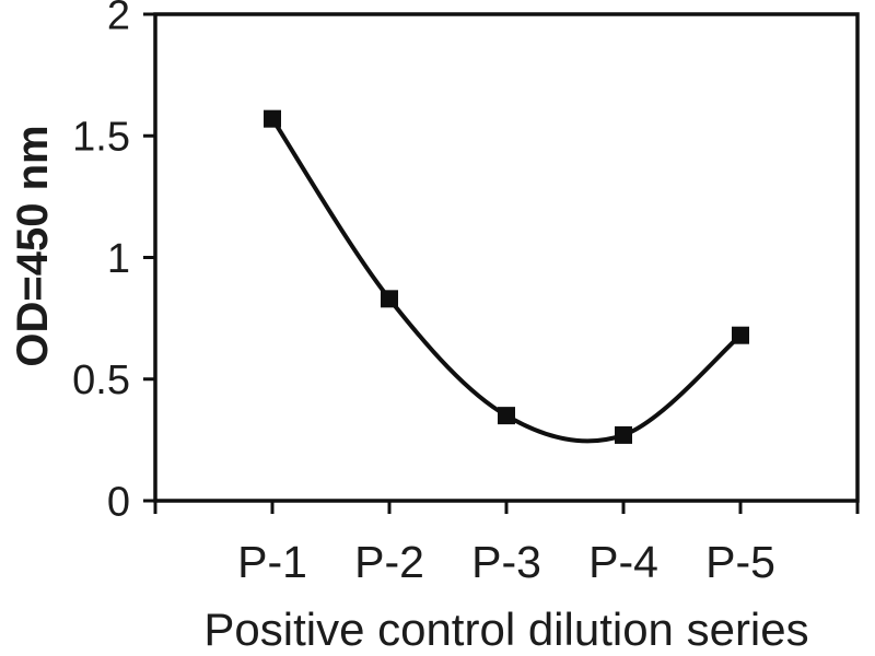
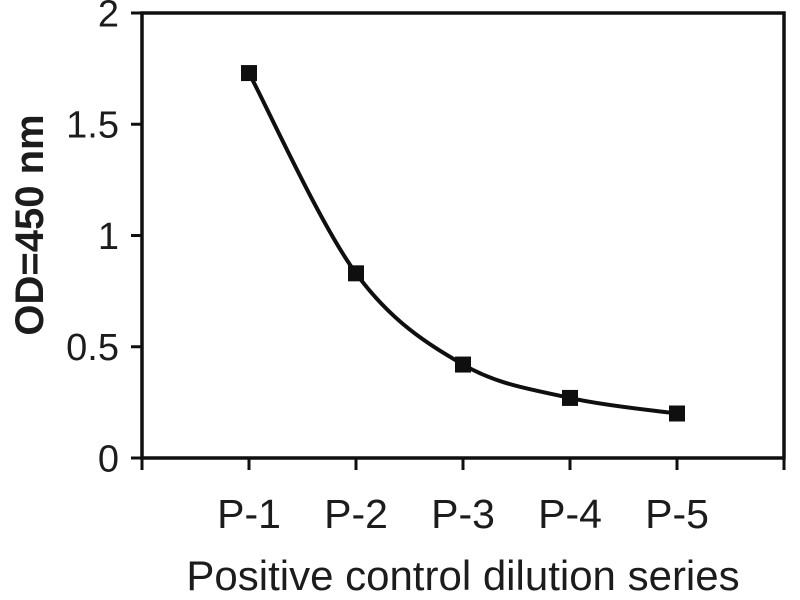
P-1: 1.57 -> 1.73
P-3: 0.35 -> 0.42
P-5: 0.68 -> 0.20
